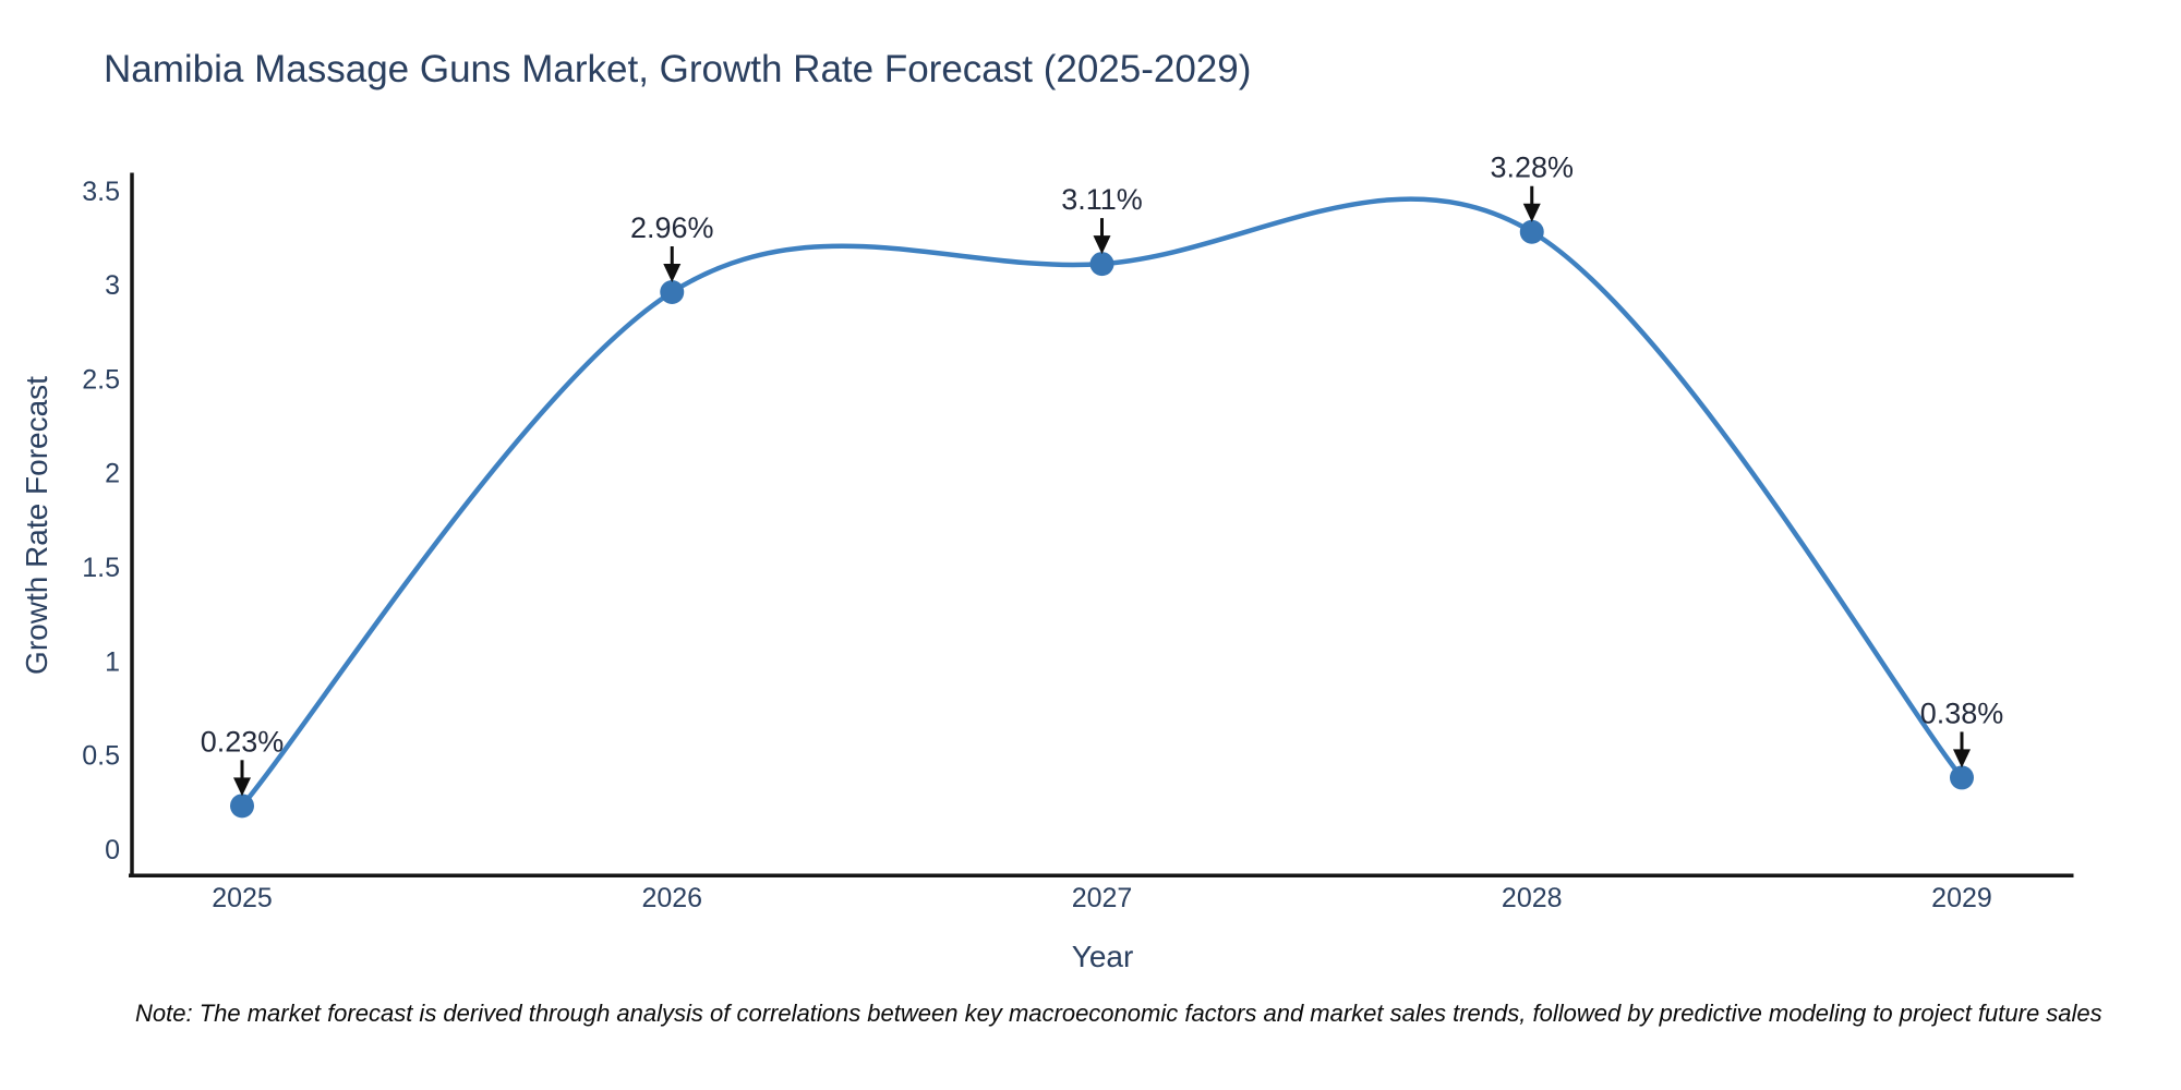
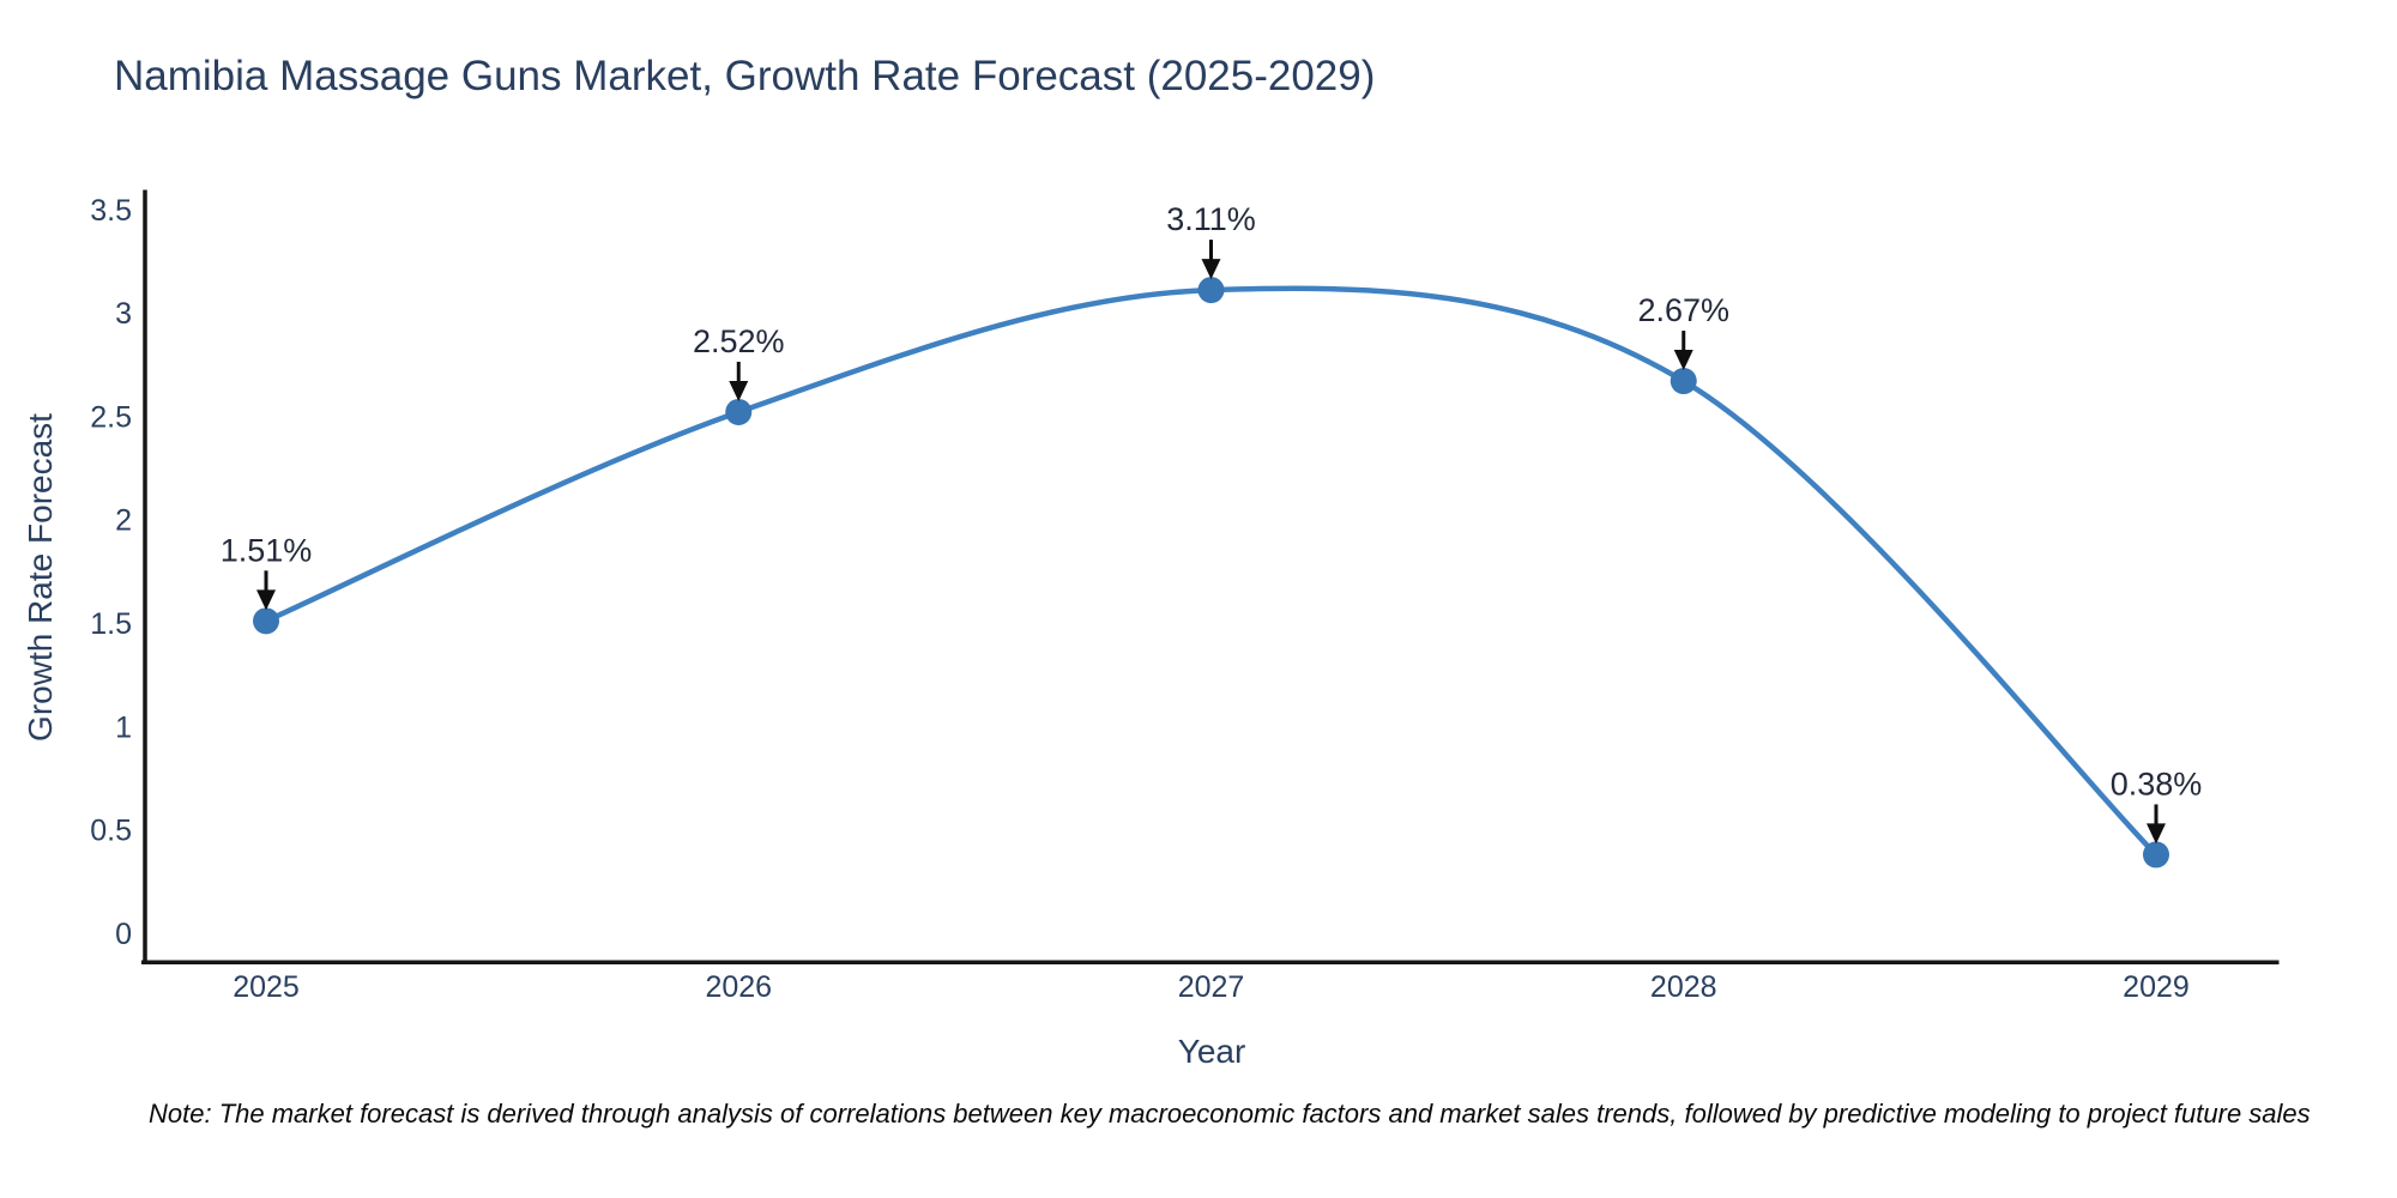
2025: 0.23% -> 1.51%
2026: 2.96% -> 2.52%
2028: 3.28% -> 2.67%
